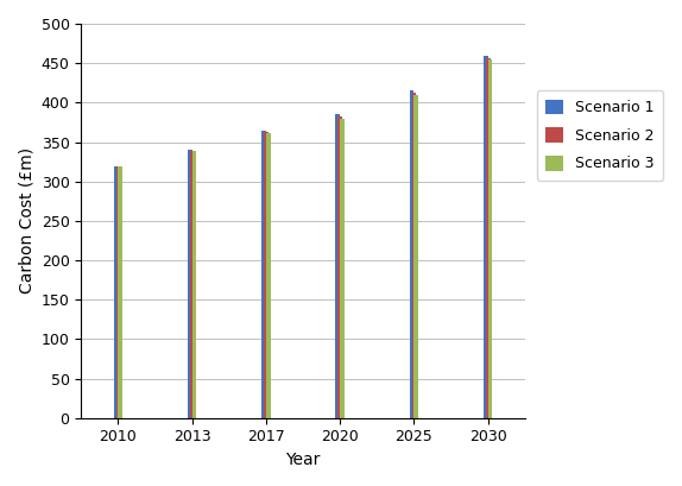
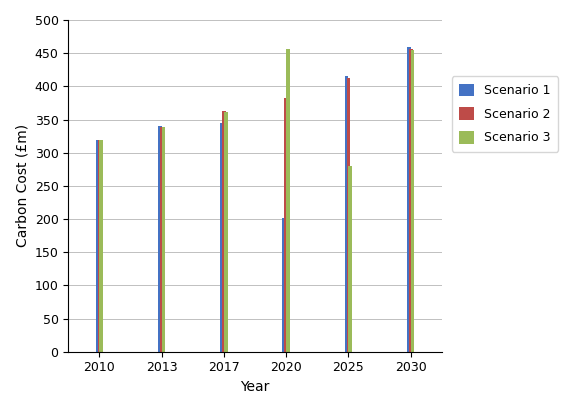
Scenario 1/2017: 365 -> 344
Scenario 1/2020: 386 -> 202
Scenario 3/2020: 380 -> 456
Scenario 3/2025: 410 -> 280
